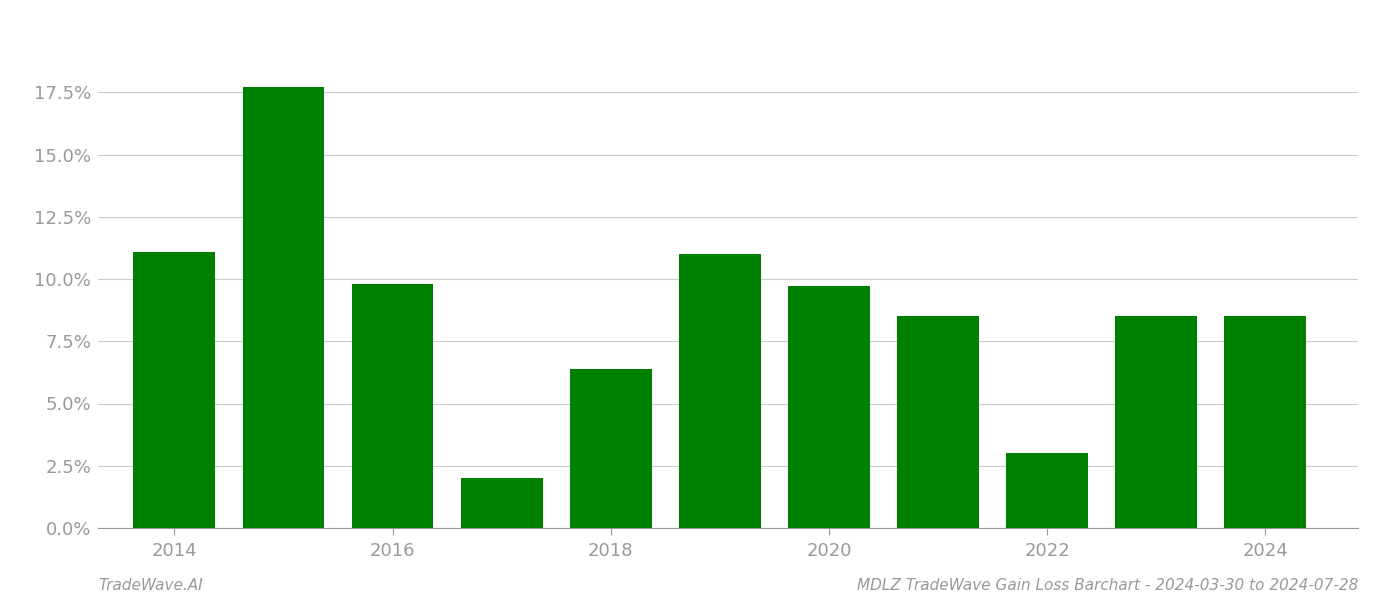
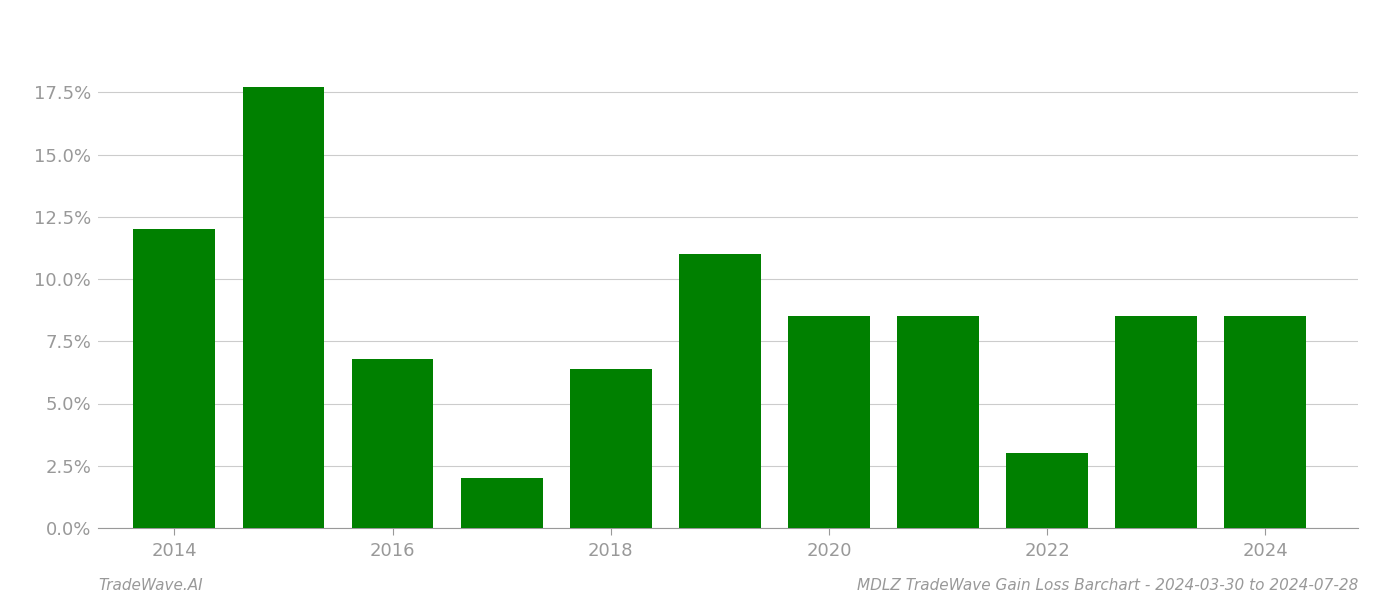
2014: 11.1% -> 12.0%
2016: 9.8% -> 6.8%
2020: 9.7% -> 8.5%
